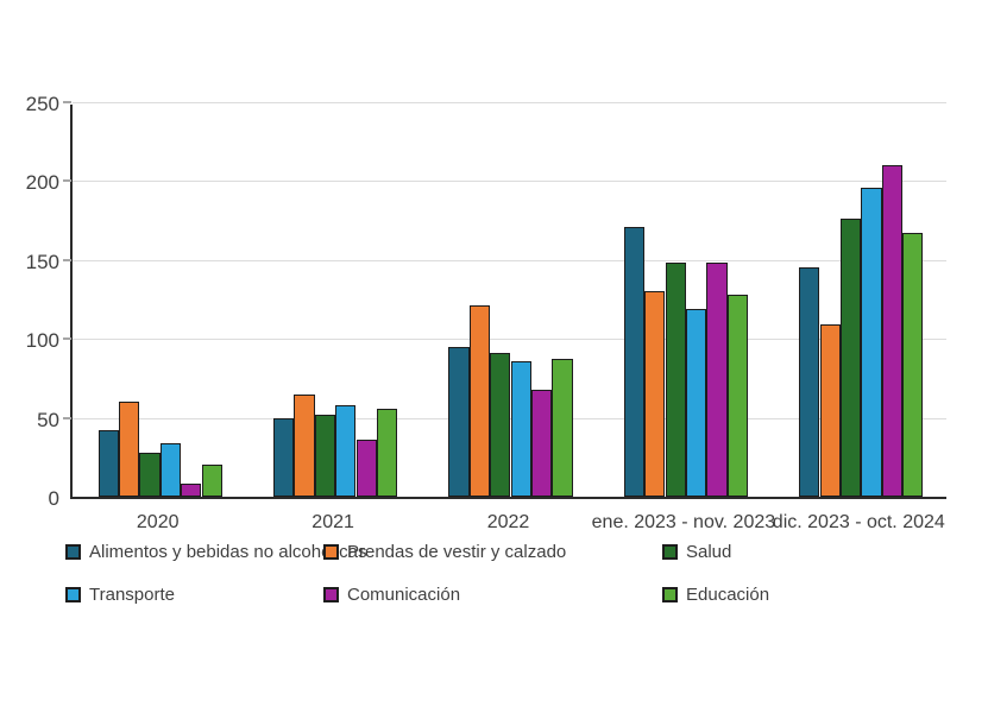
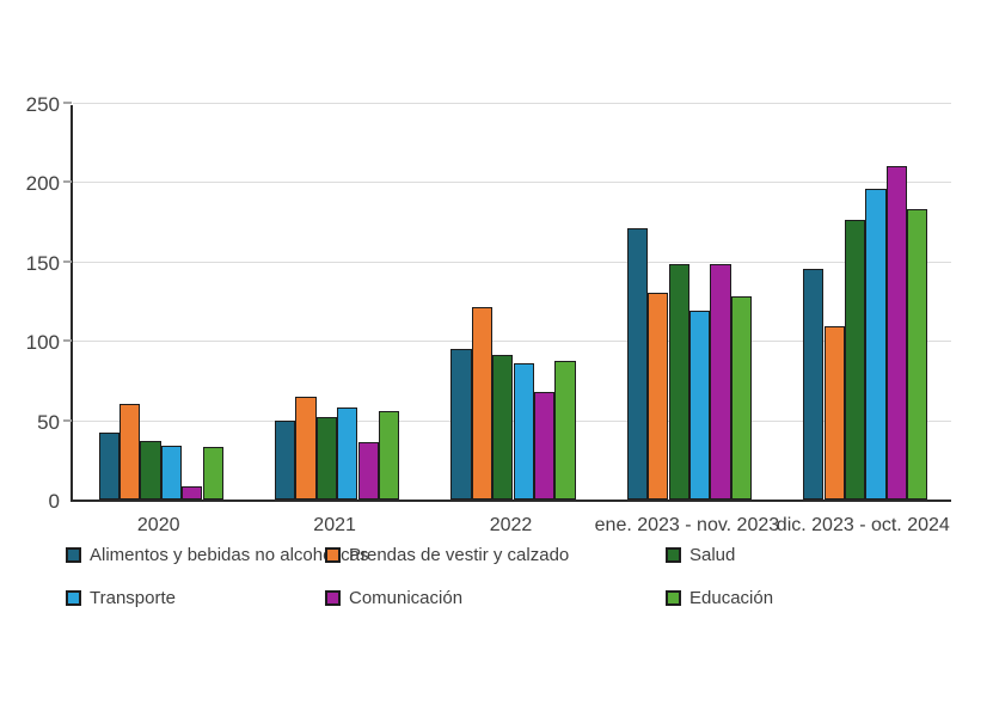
Salud/2020: 28 -> 37
Educación/2020: 20 -> 33
Educación/dic. 2023 - oct. 2024: 167 -> 183
